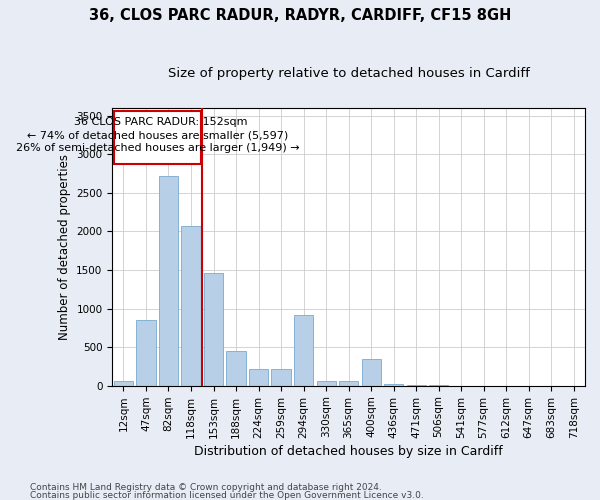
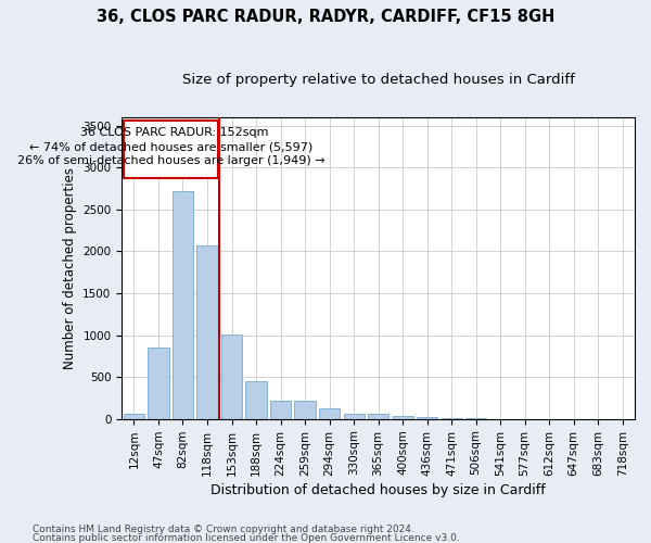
153sqm: 1460 -> 1010
294sqm: 920 -> 130
400sqm: 340 -> 30
